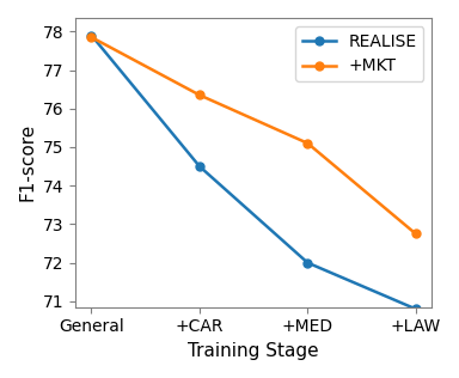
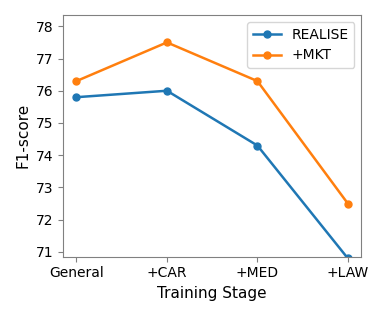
REALISE/General: 77.9 -> 75.8
+MKT/General: 77.85 -> 76.30
REALISE/+CAR: 74.5 -> 76.0
+MKT/+CAR: 76.35 -> 77.50
REALISE/+MED: 72.0 -> 74.3
+MKT/+MED: 75.10 -> 76.30
+MKT/+LAW: 72.75 -> 72.50
